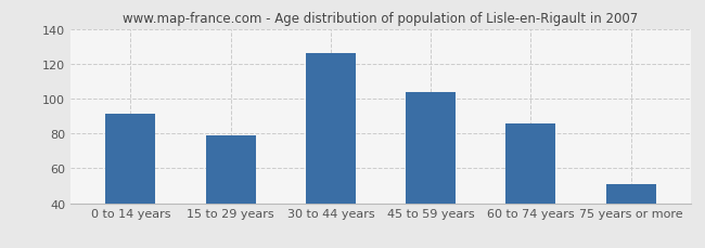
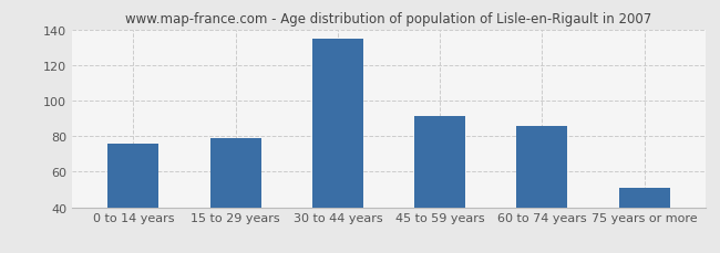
0 to 14 years: 91 -> 76
30 to 44 years: 126 -> 135
45 to 59 years: 104 -> 91
